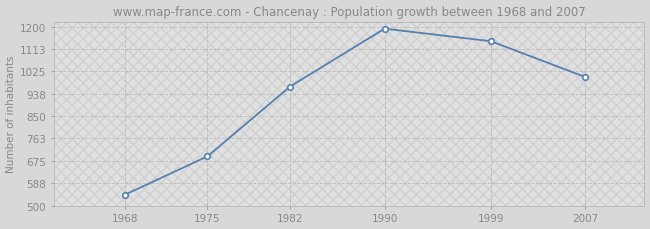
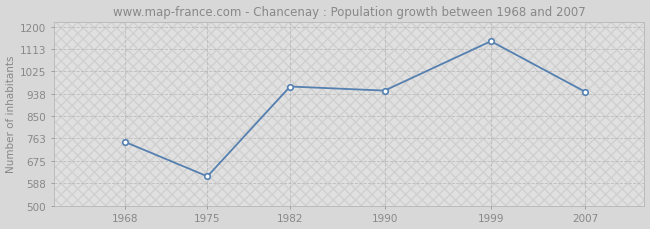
1968: 543 -> 750
1975: 693 -> 615
1990: 1192 -> 950
2007: 1003 -> 945
